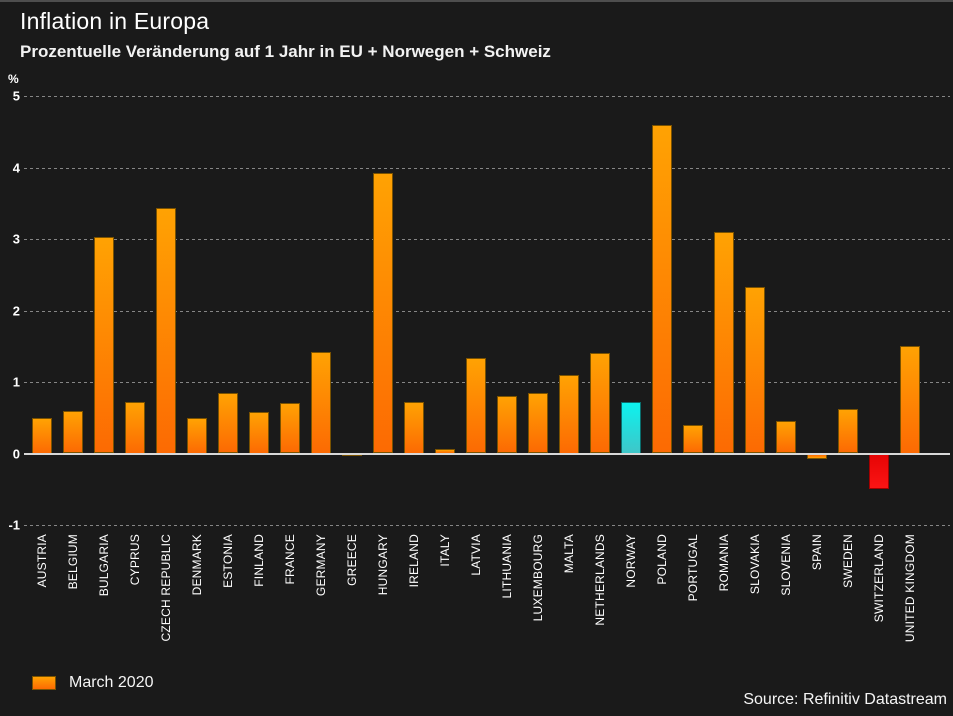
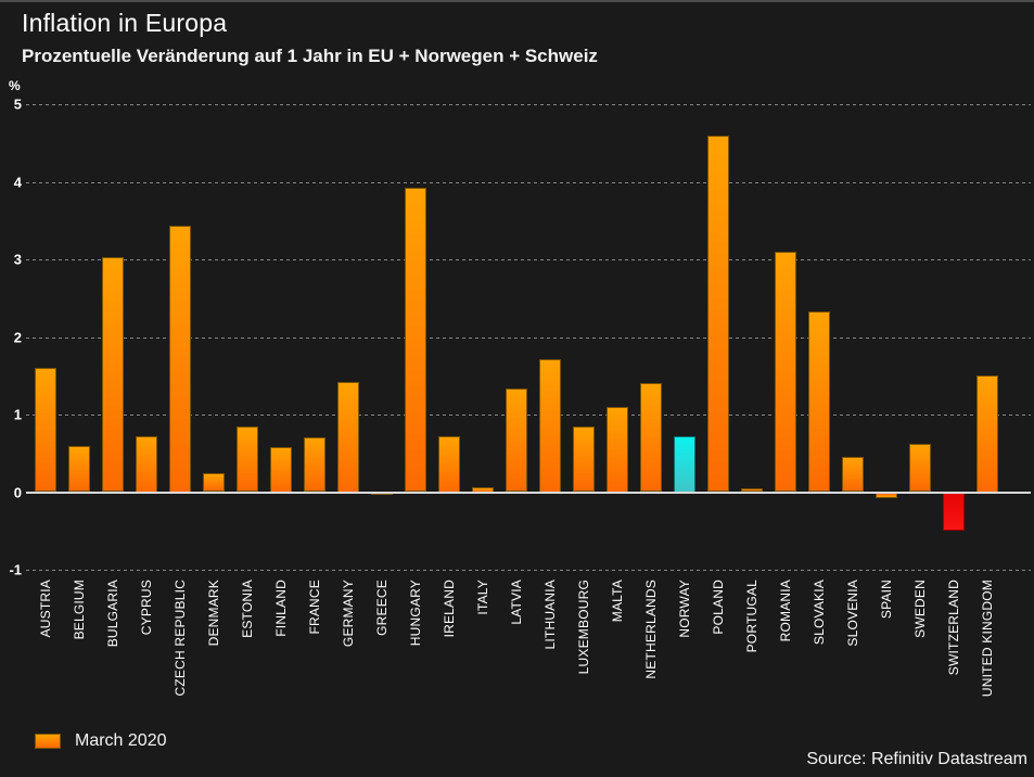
AUSTRIA: 0.5 -> 1.6
DENMARK: 0.5 -> 0.2
LITHUANIA: 0.8 -> 1.7
PORTUGAL: 0.4 -> 0.1
